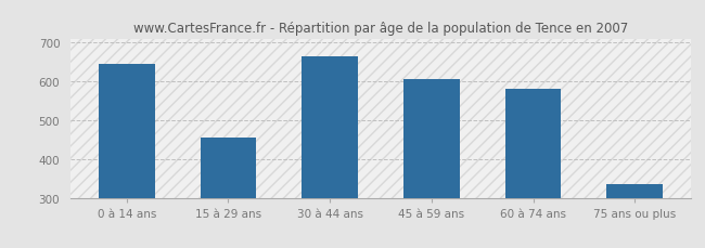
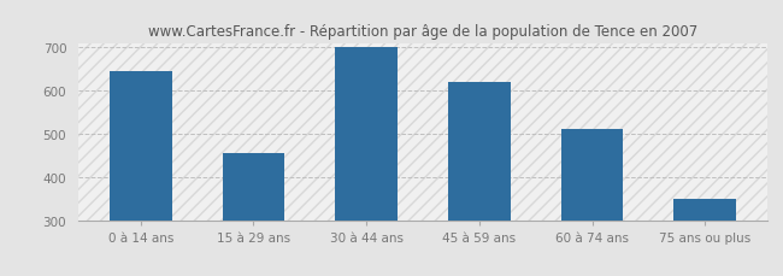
30 à 44 ans: 665 -> 700
45 à 59 ans: 605 -> 619
60 à 74 ans: 580 -> 511
75 ans ou plus: 335 -> 349
